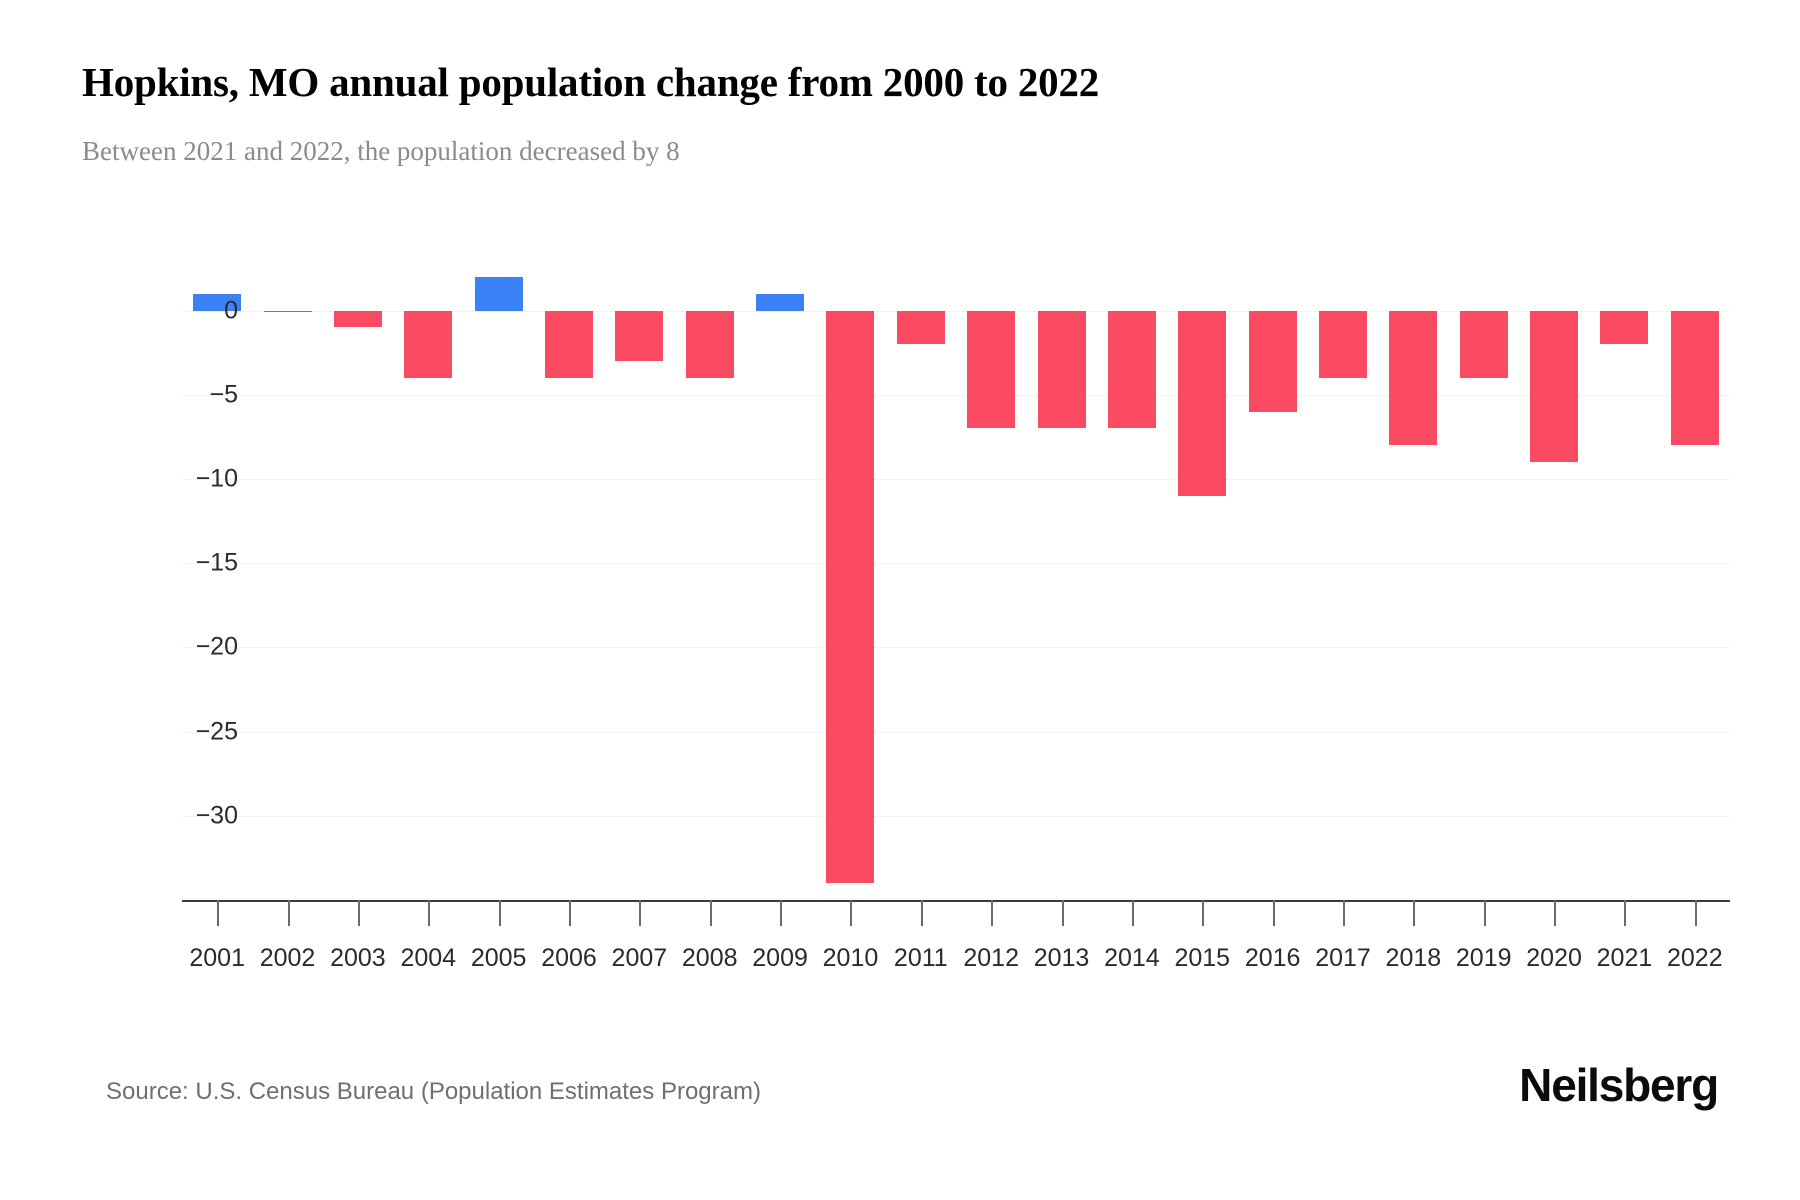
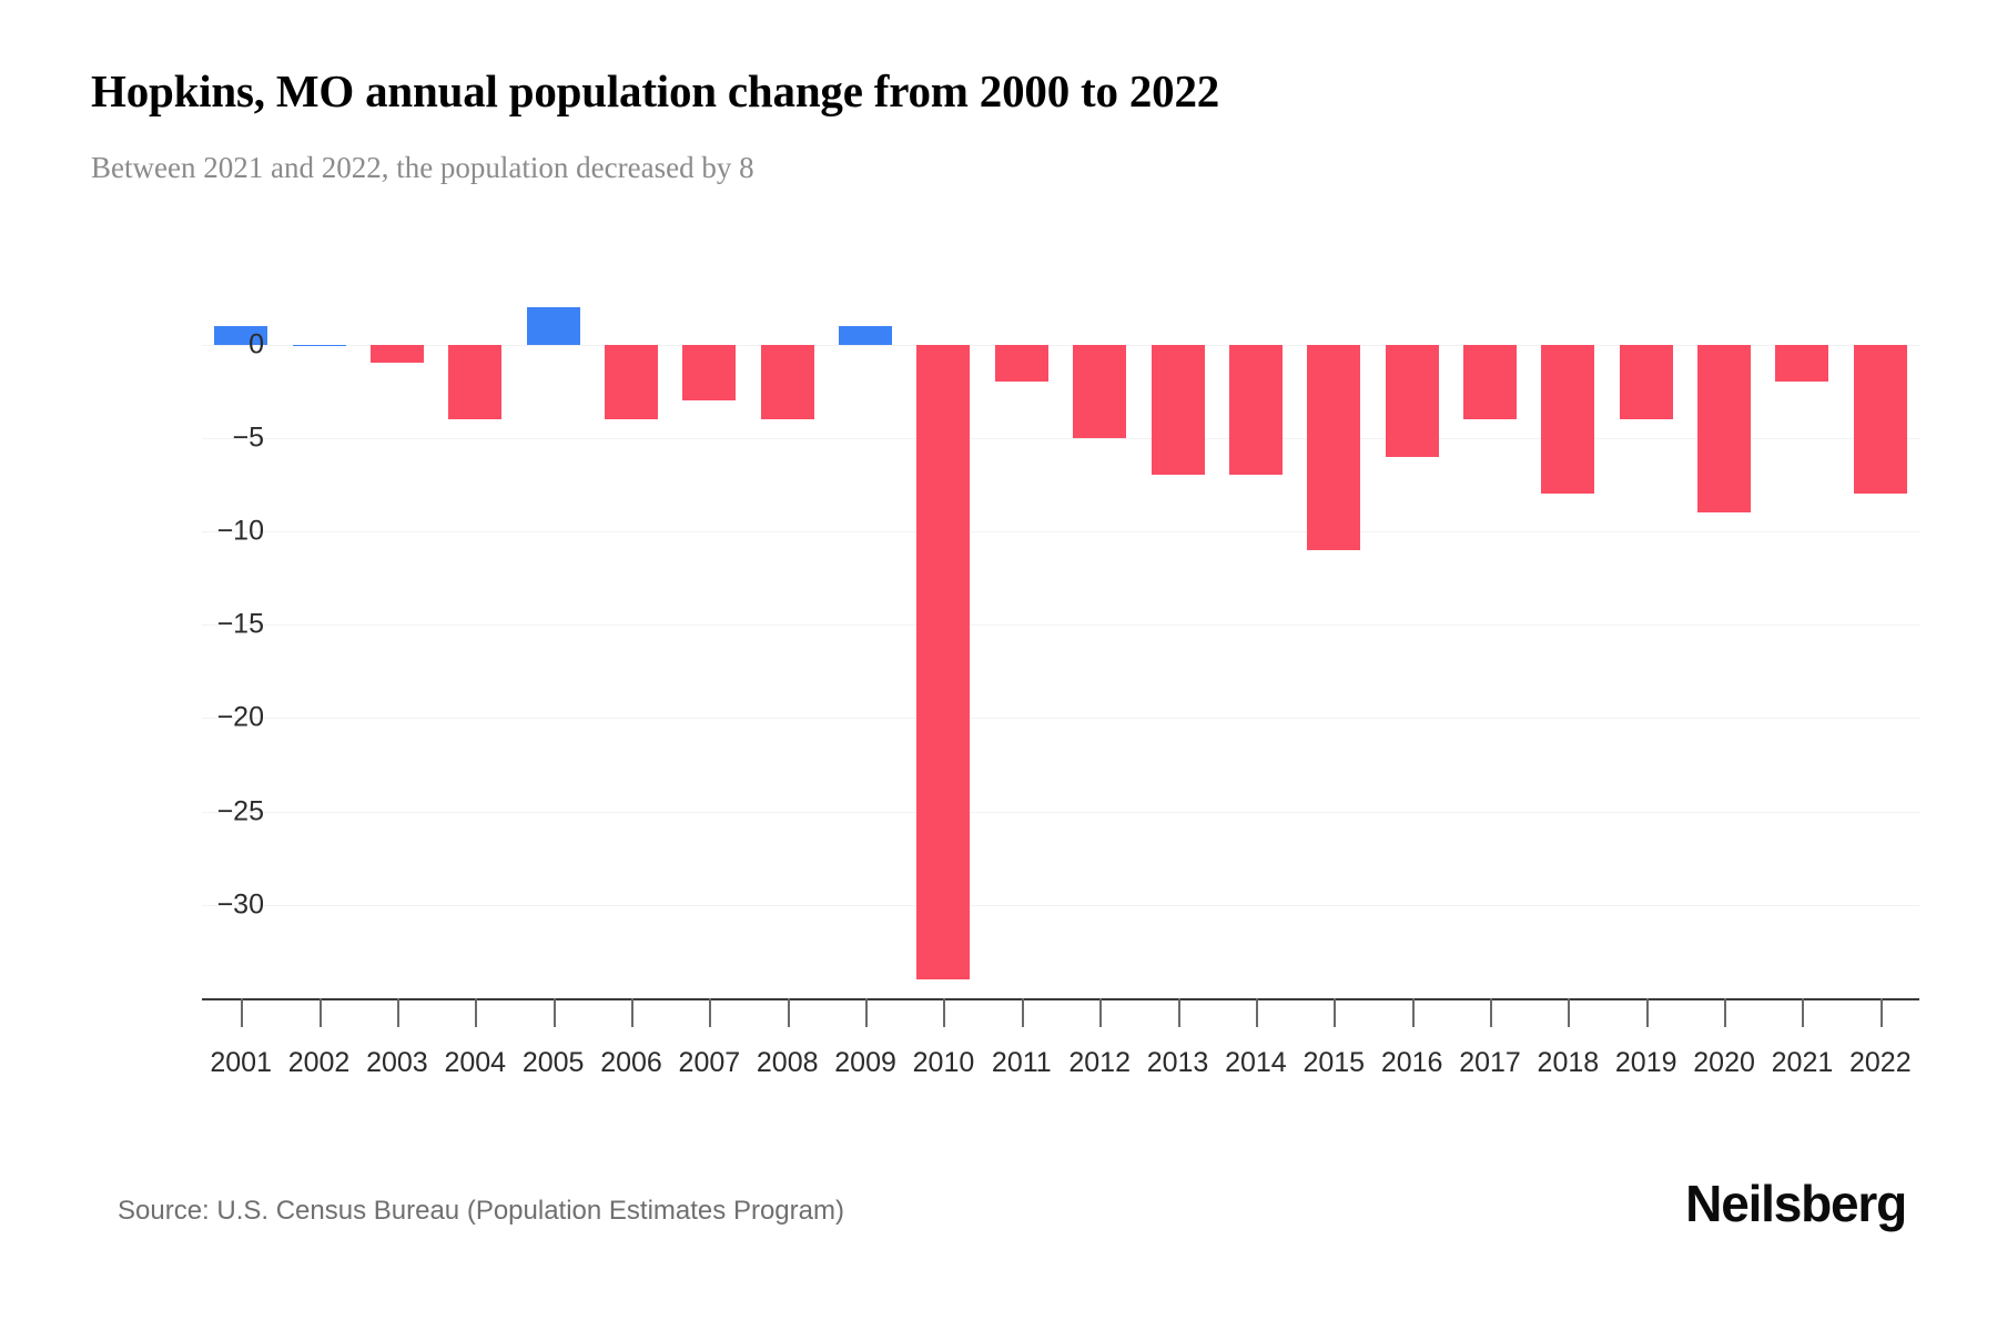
2012: -7 -> -5
